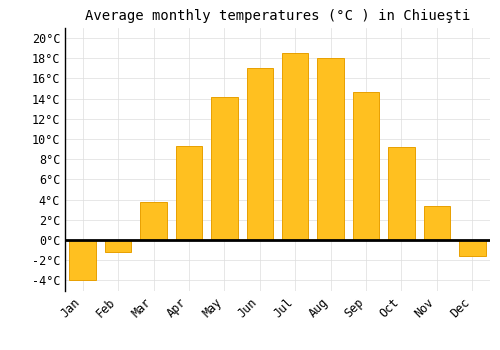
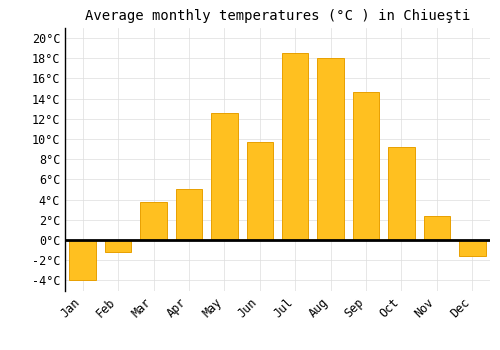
Apr: 9.3°C -> 5.1°C
May: 14.2°C -> 12.6°C
Jun: 17.0°C -> 9.7°C
Nov: 3.4°C -> 2.4°C
